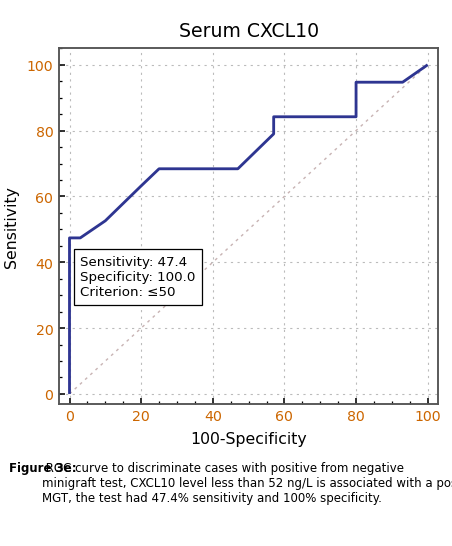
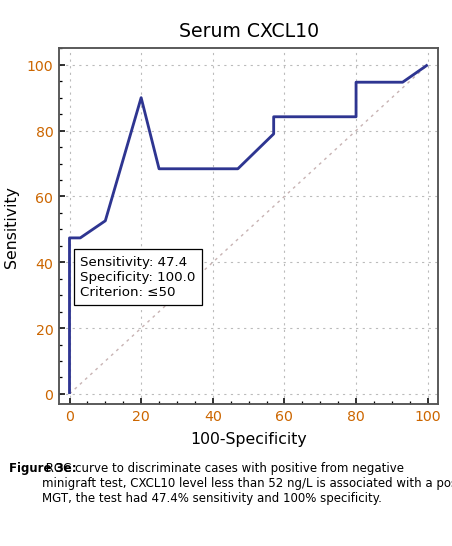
20: 63.2 -> 90.0
